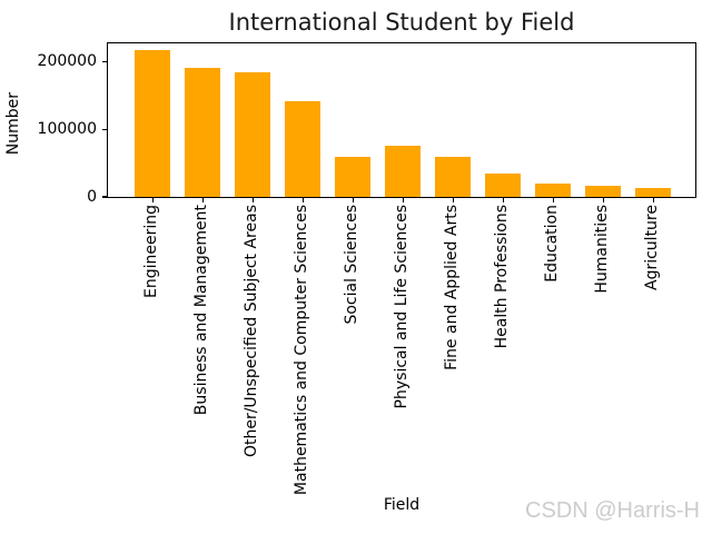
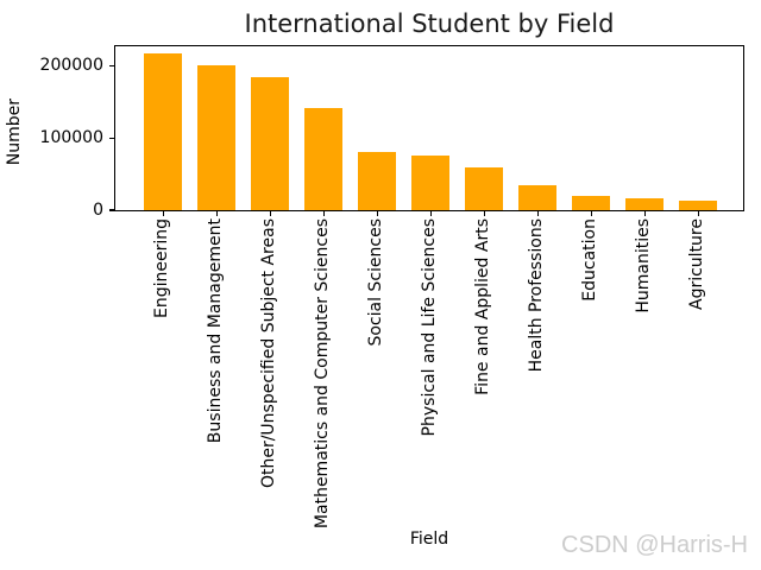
Business and Management: 190000 -> 200000
Social Sciences: 60000 -> 80000
